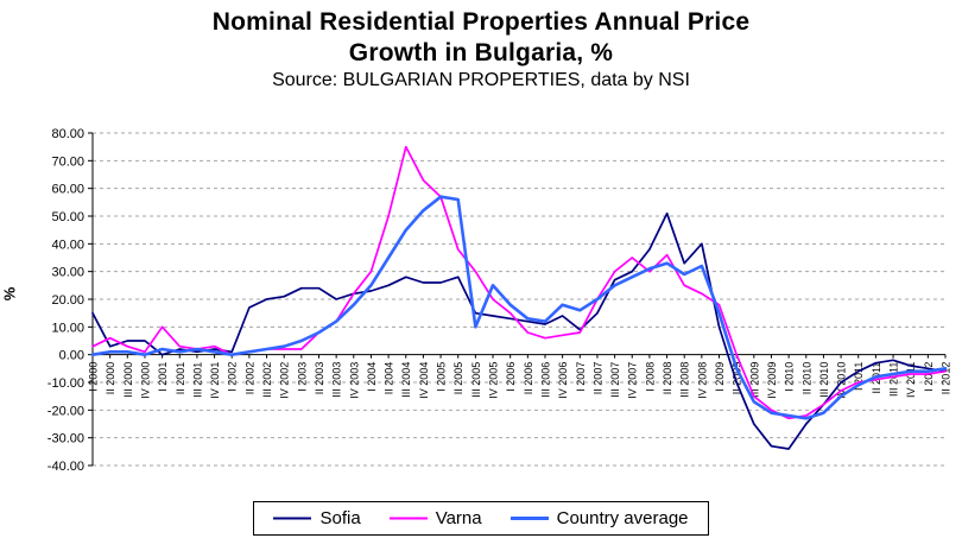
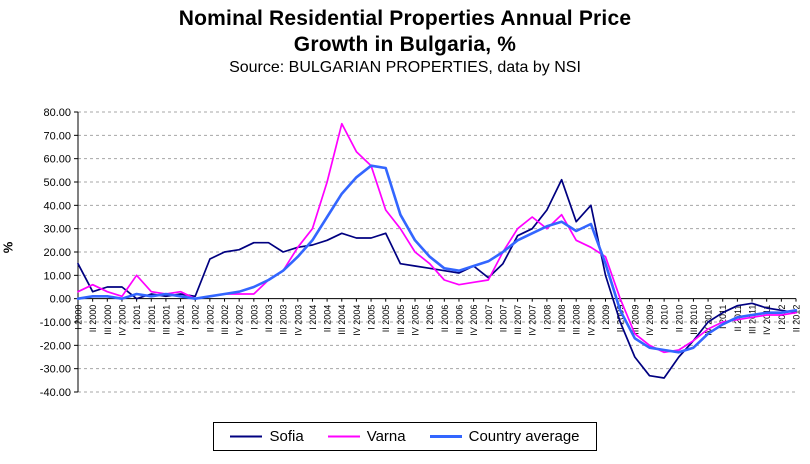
Country average/III 2005: 10 -> 36
Country average/IV 2006: 18 -> 14
